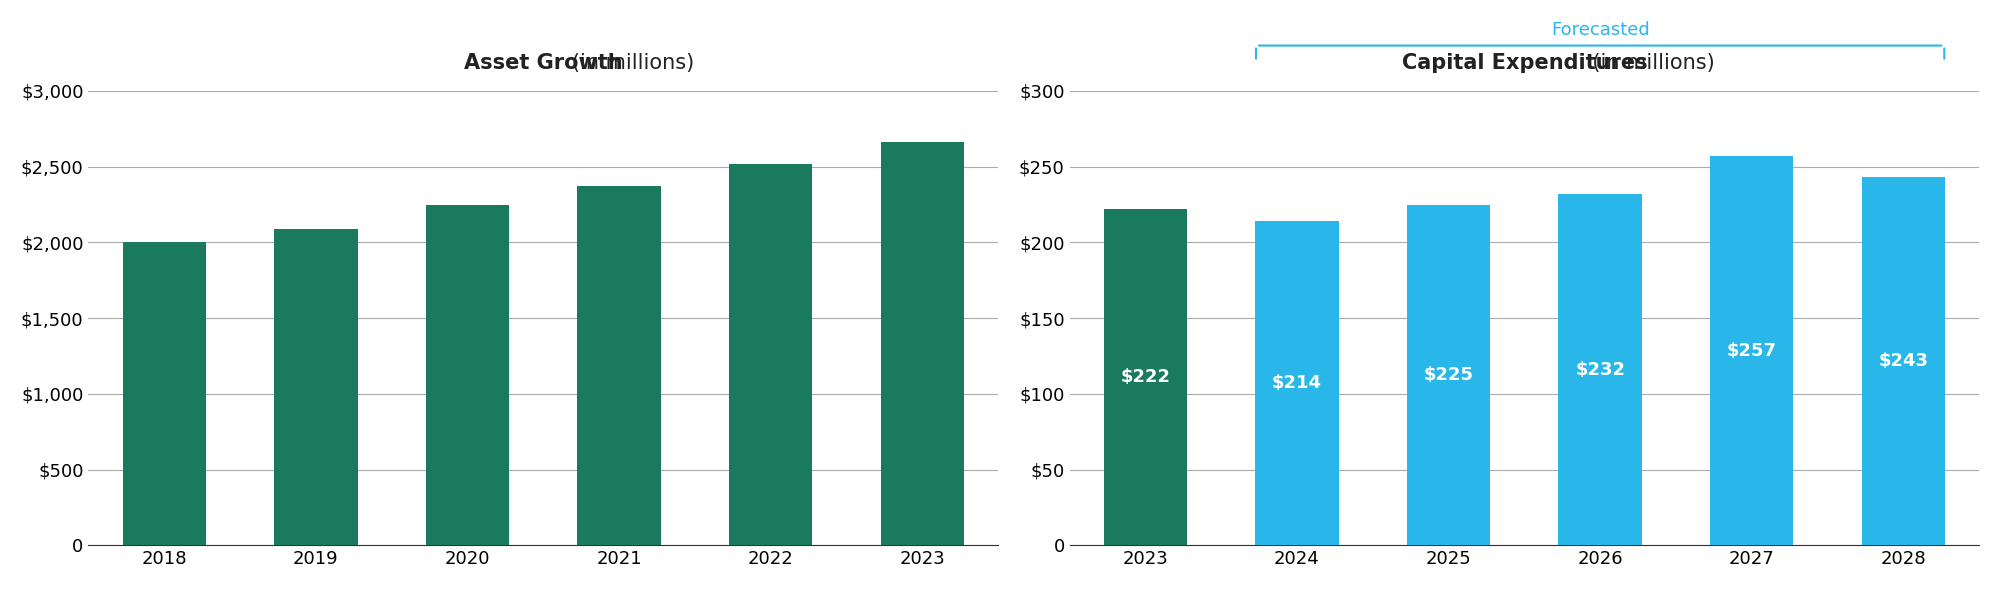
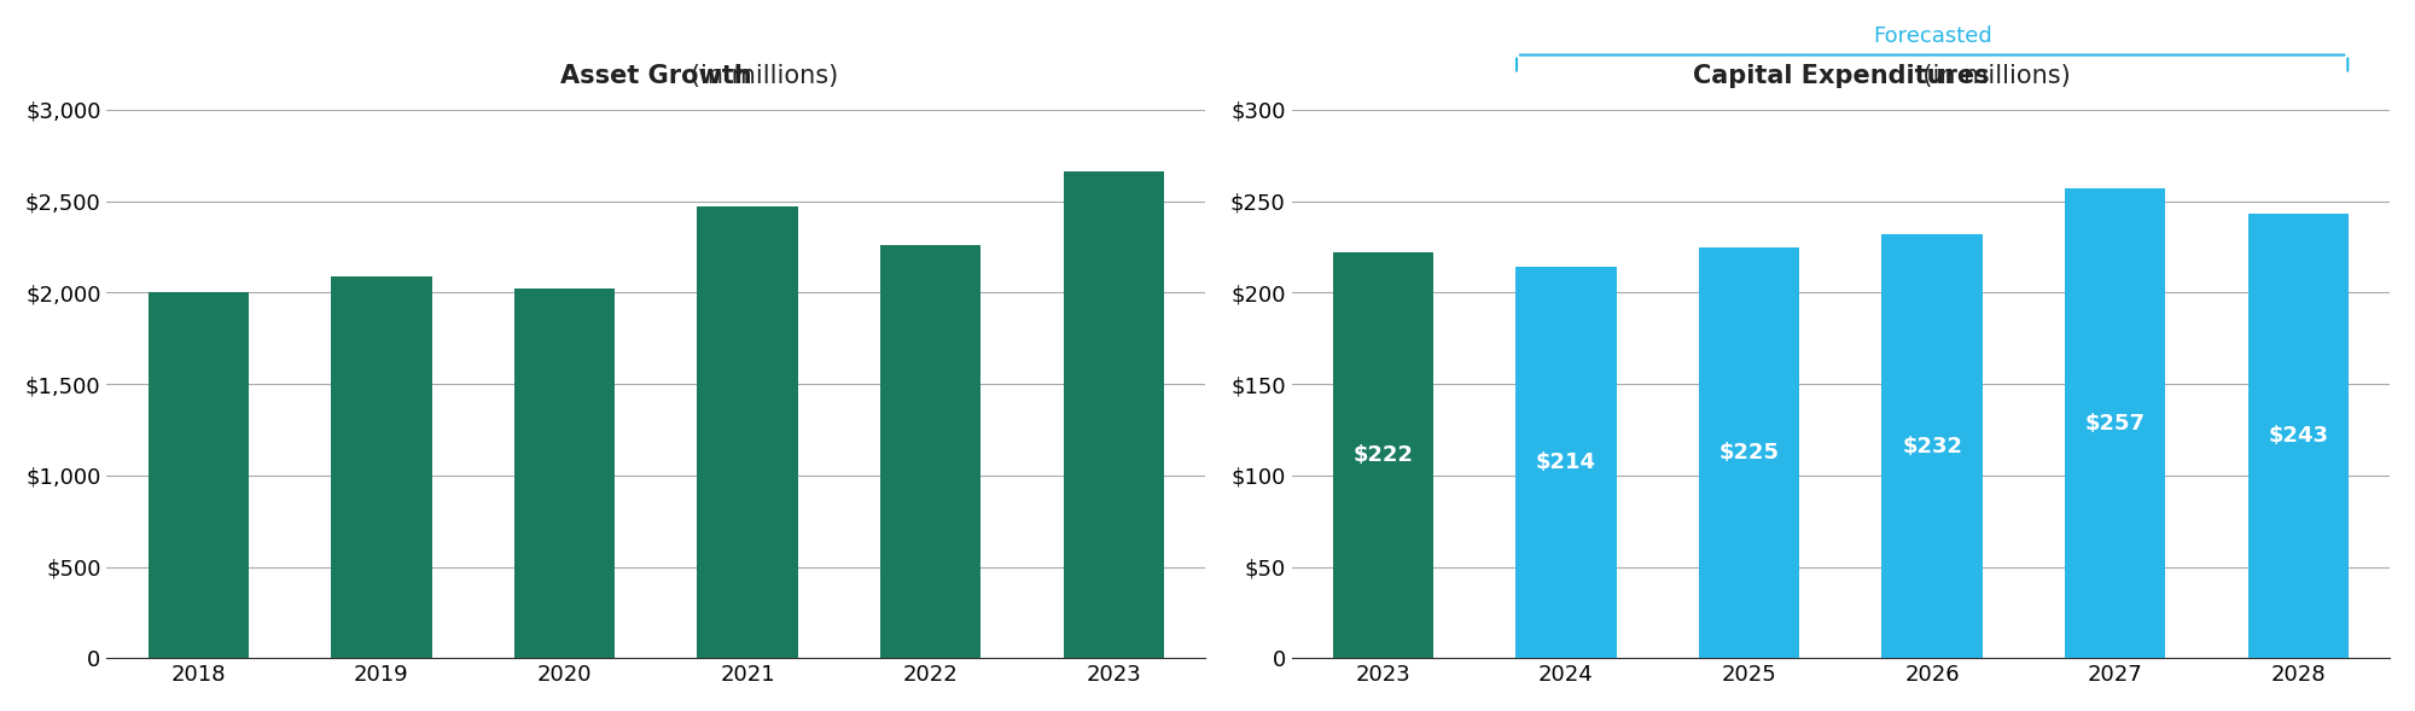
2020: $2,250 -> $2,020
2021: $2,370 -> $2,470
2022: $2,520 -> $2,260
